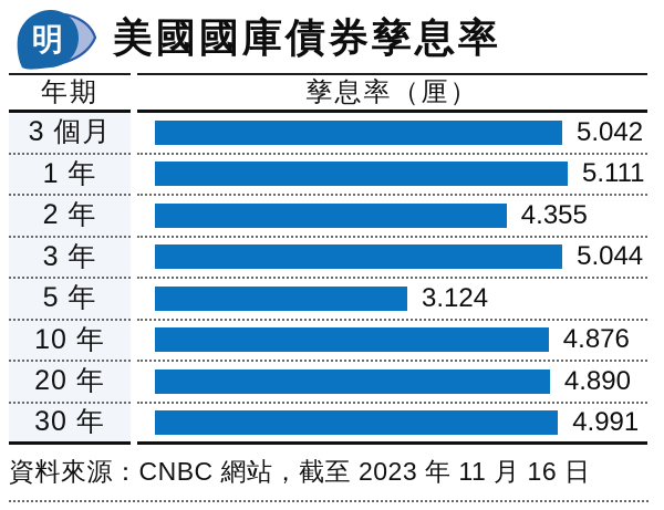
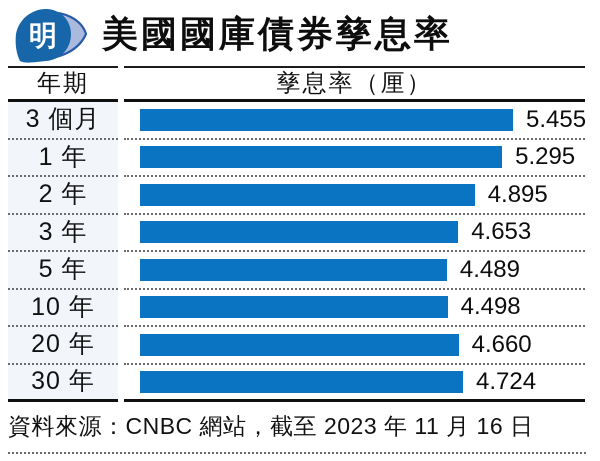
3 個月: 5.042 -> 5.455
1 年: 5.111 -> 5.295
2 年: 4.355 -> 4.895
3 年: 5.044 -> 4.653
5 年: 3.124 -> 4.489
10 年: 4.876 -> 4.498
20 年: 4.890 -> 4.660
30 年: 4.991 -> 4.724
